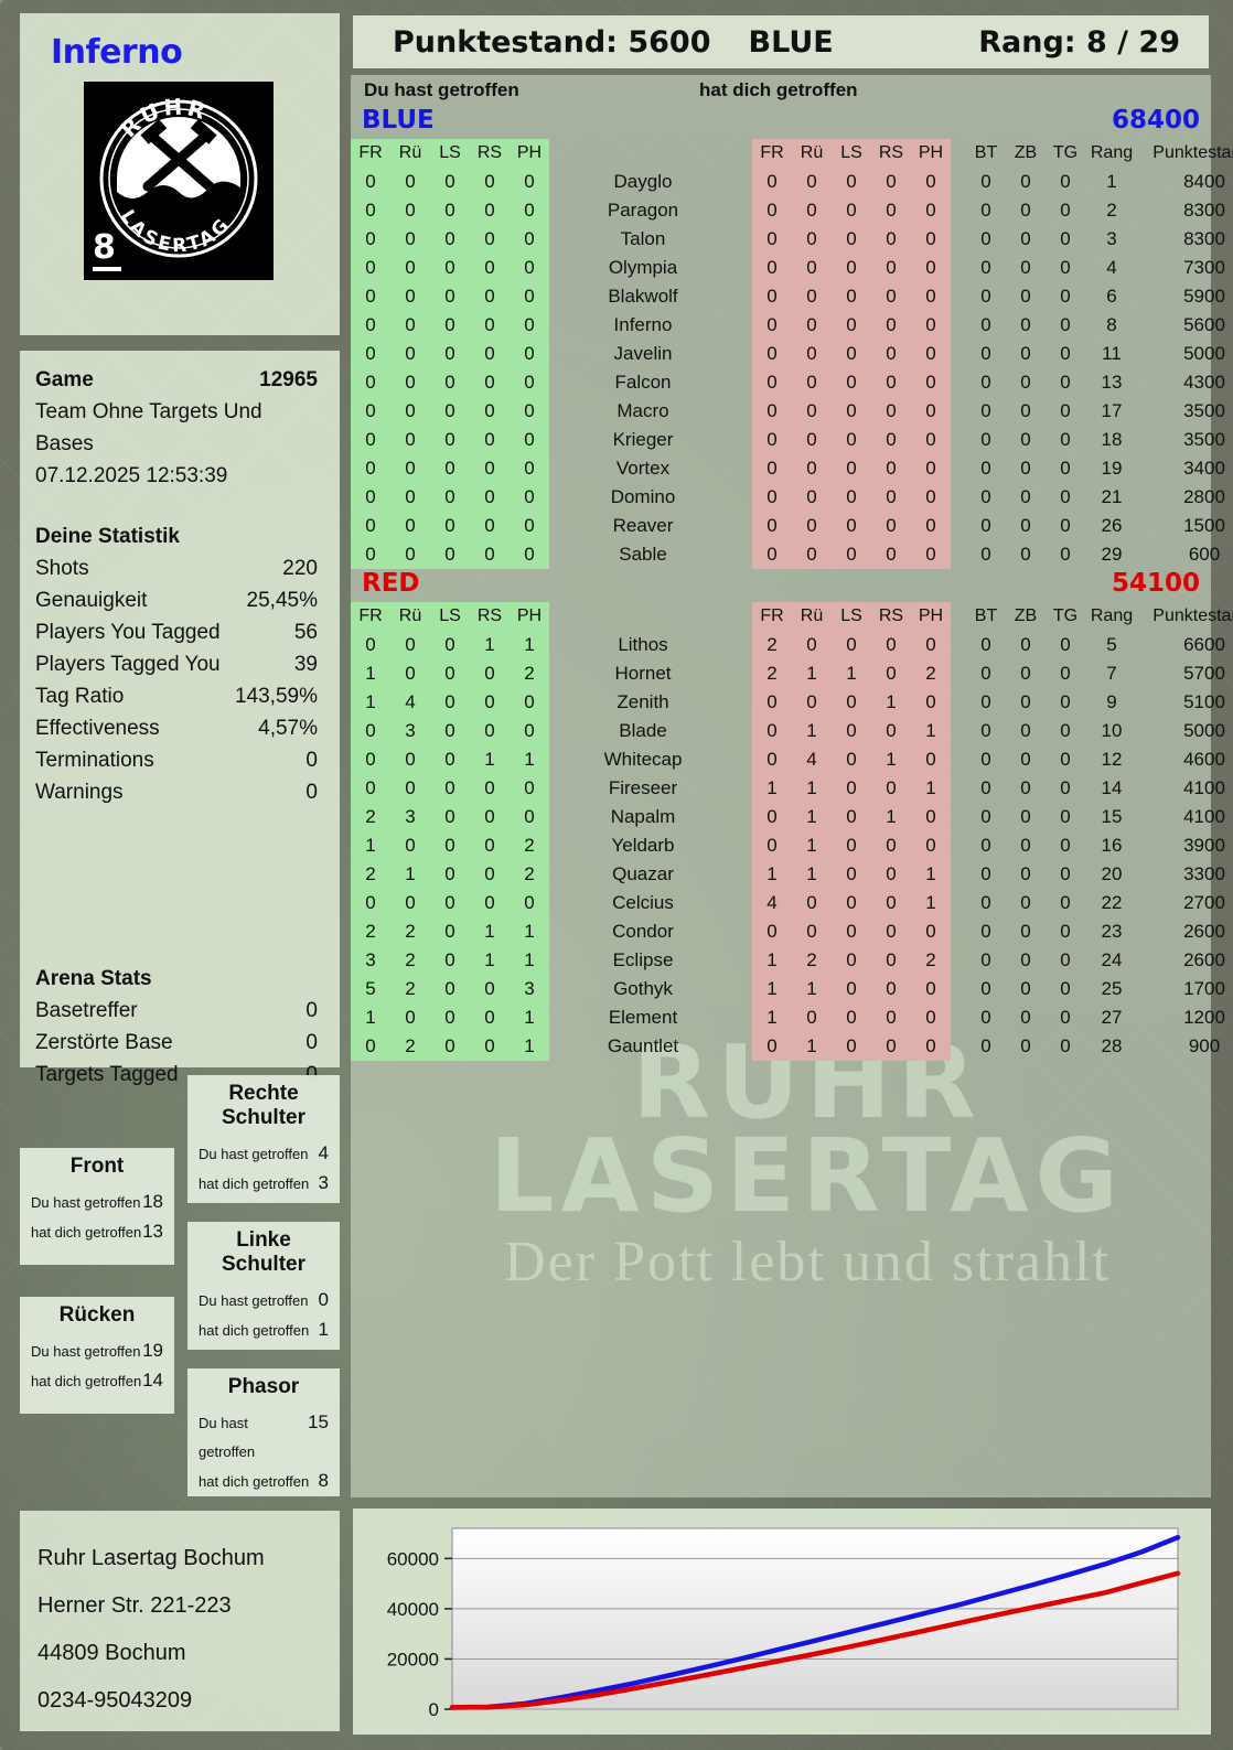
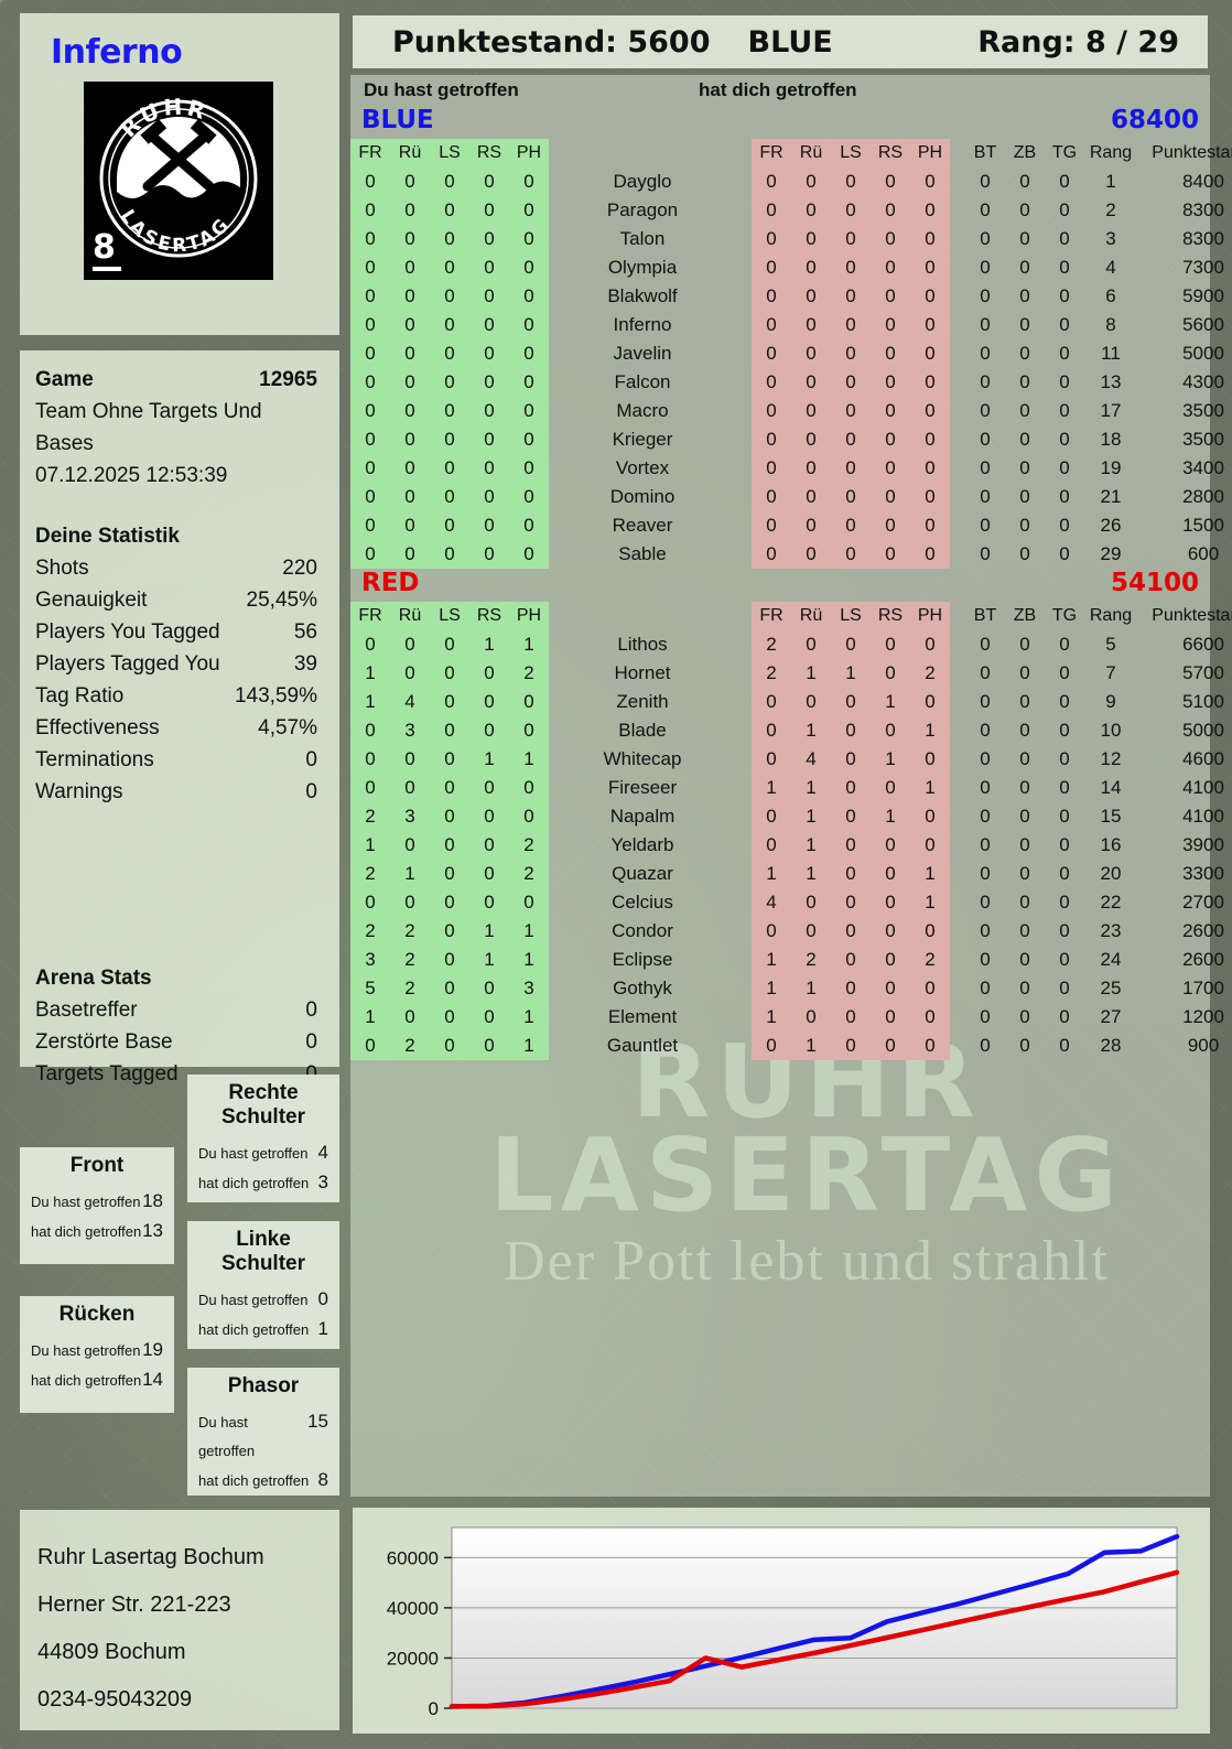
RED/7: 14000 -> 20000
BLUE/11: 31000 -> 28000
BLUE/18: 58000 -> 62000
